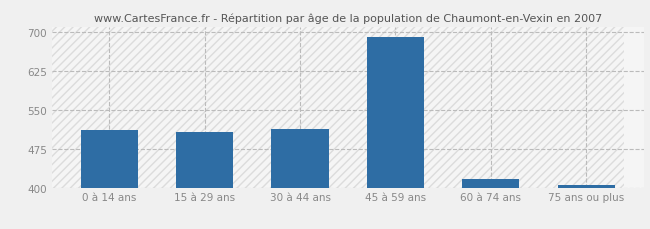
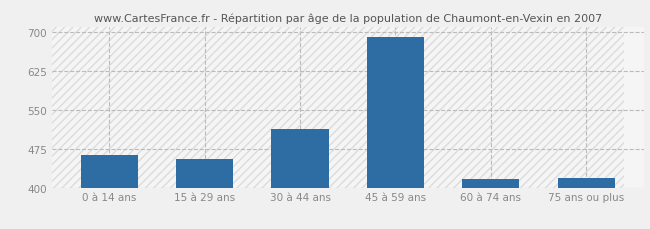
0 à 14 ans: 511 -> 462
15 à 29 ans: 508 -> 456
75 ans ou plus: 405 -> 418
